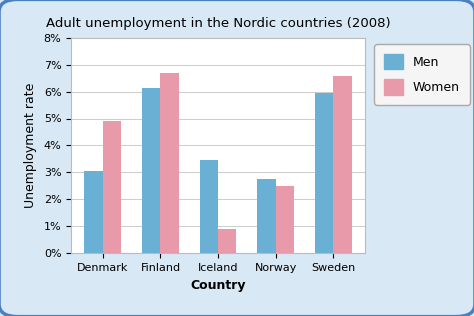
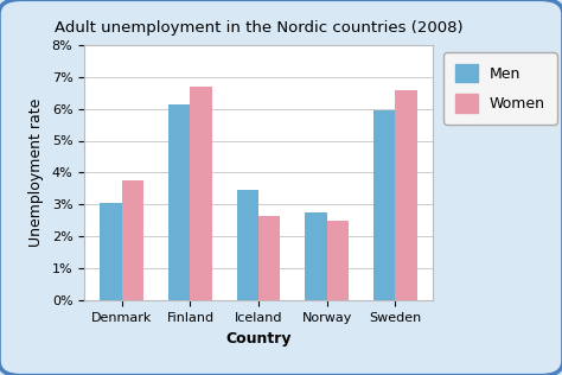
Women/Denmark: 4.90% -> 3.75%
Women/Iceland: 0.90% -> 2.65%
